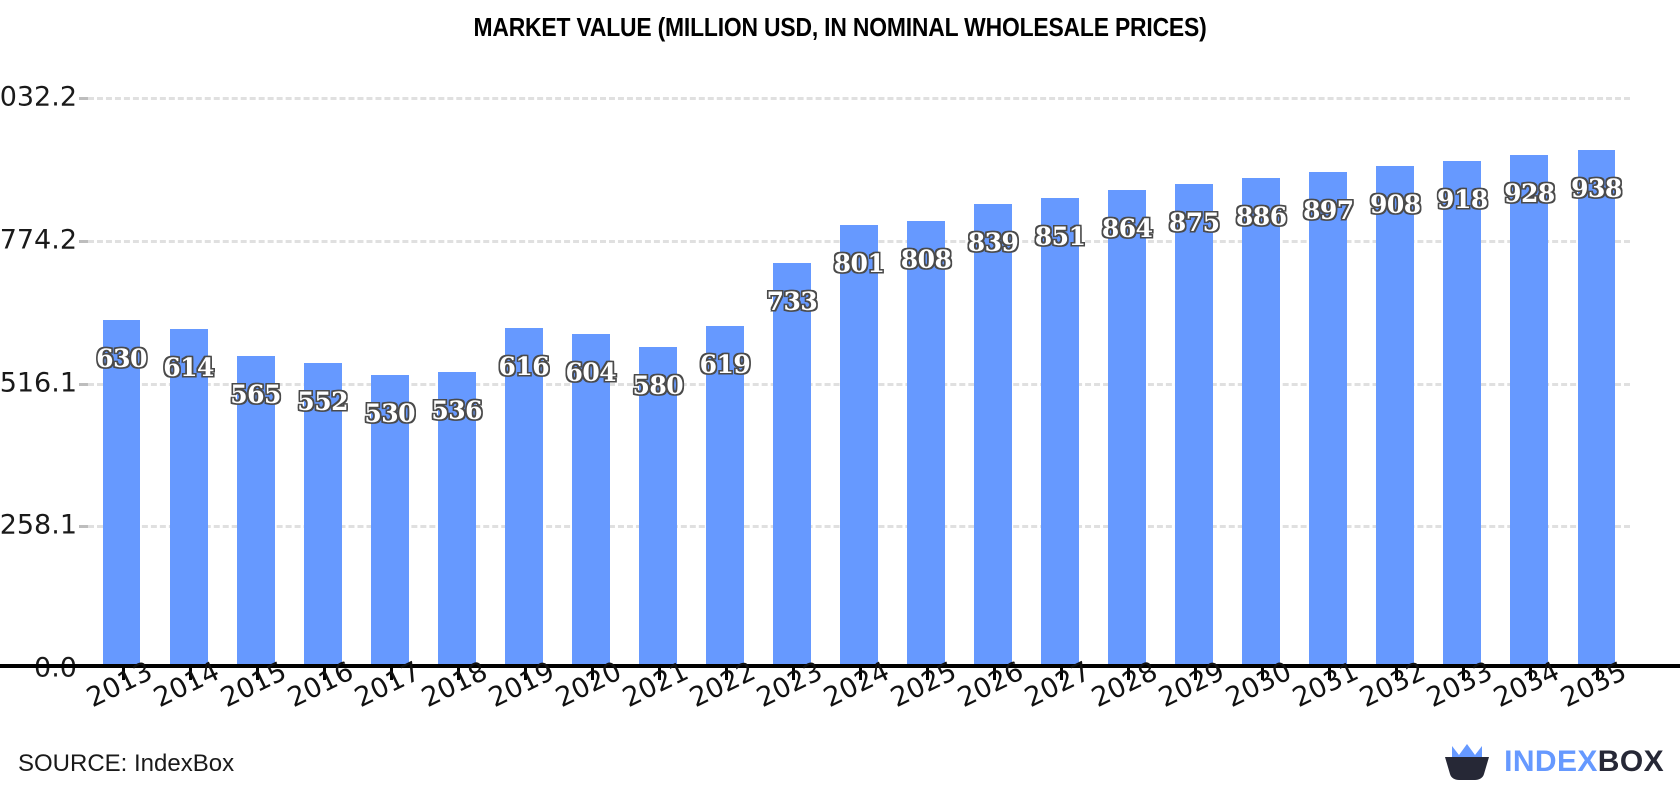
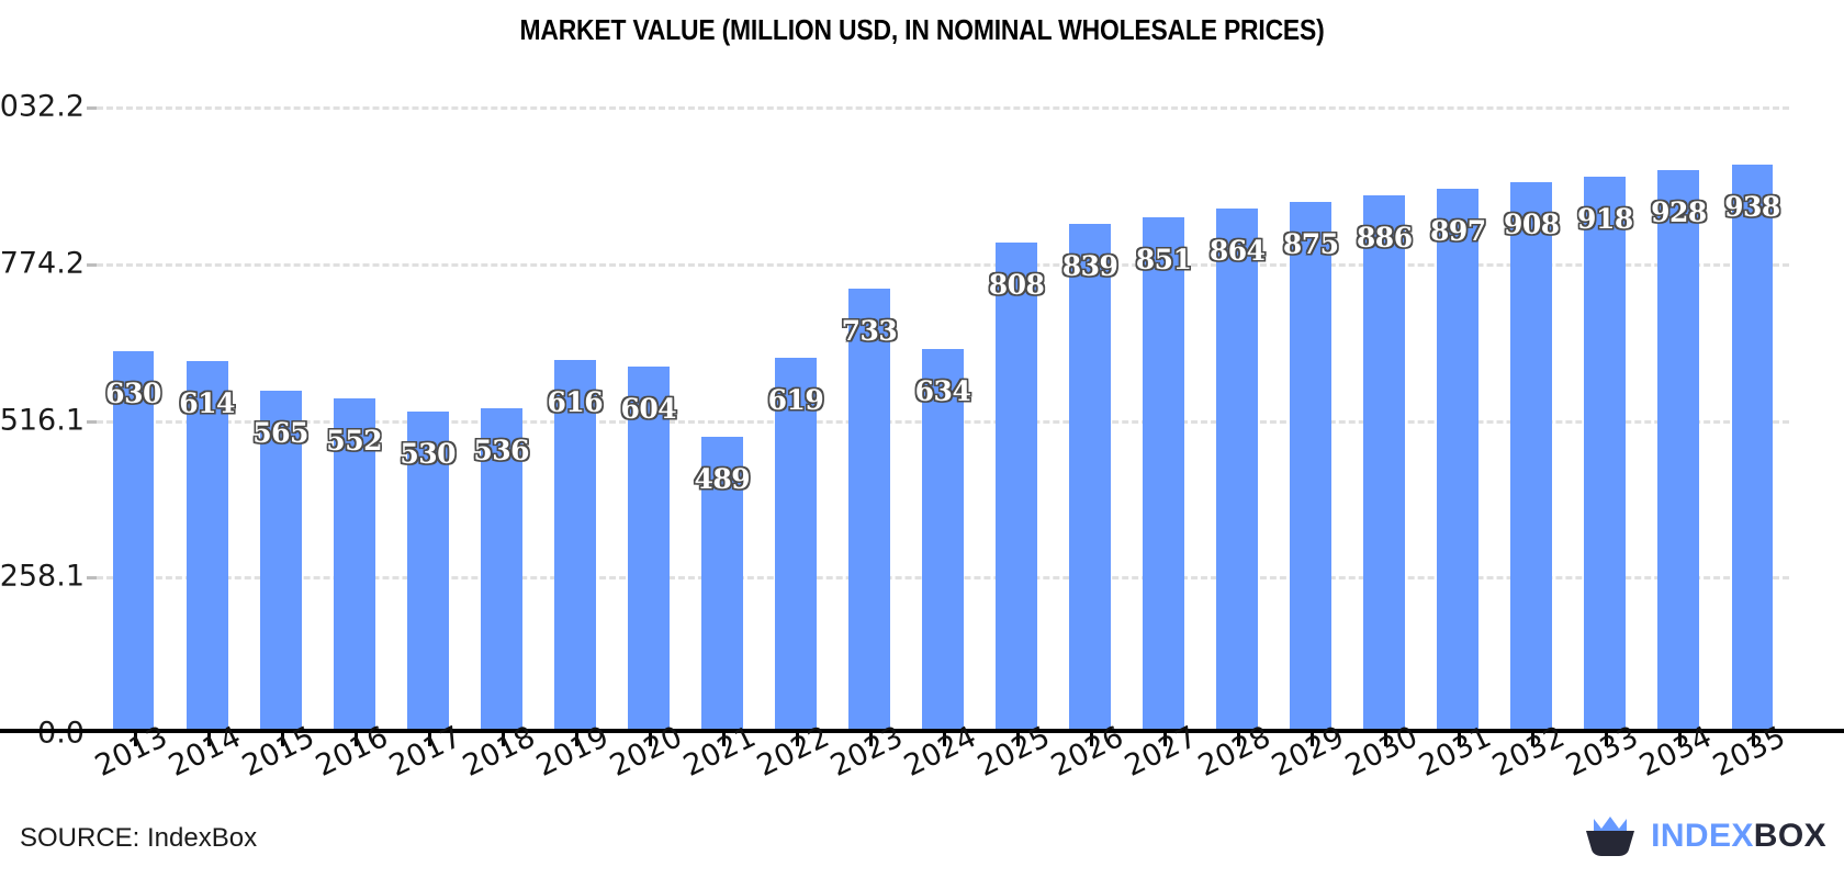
2021: 580 -> 489
2024: 801 -> 634
